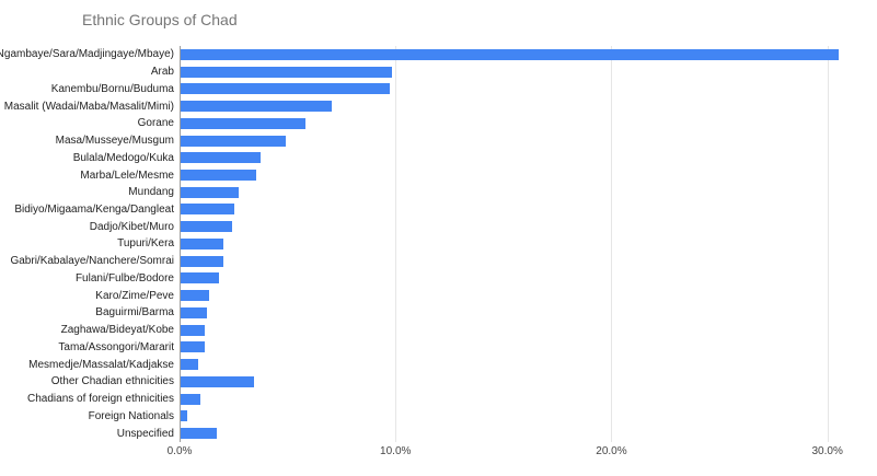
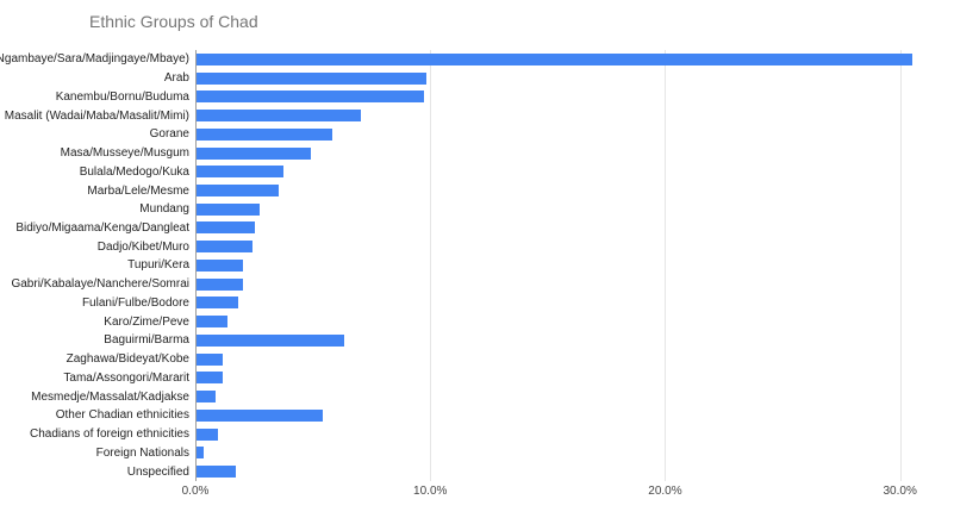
Baguirmi/Barma: 1.2% -> 6.3%
Other Chadian ethnicities: 3.4% -> 5.4%
